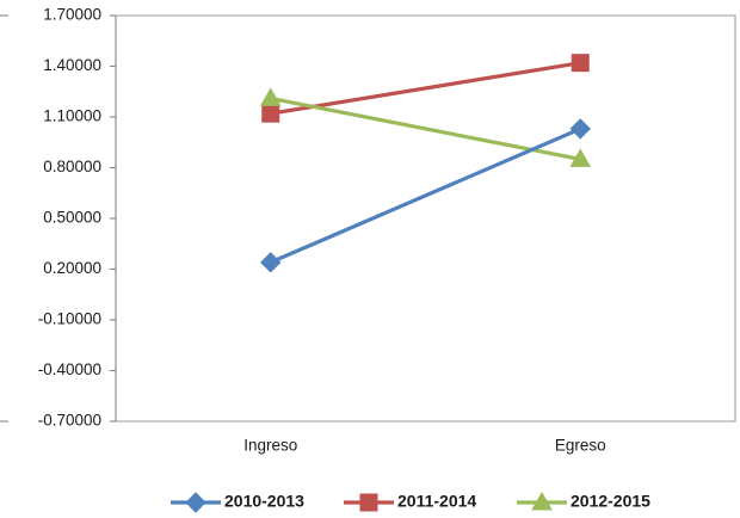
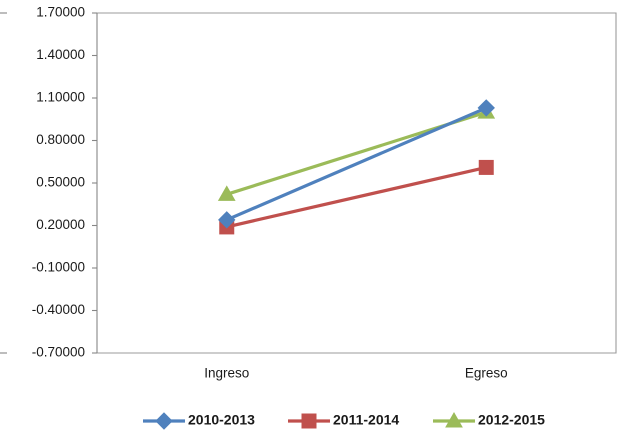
2011-2014/Ingreso: 1.12 -> 0.19
2012-2015/Ingreso: 1.21 -> 0.42
2011-2014/Egreso: 1.42 -> 0.61
2012-2015/Egreso: 0.85 -> 1.00
